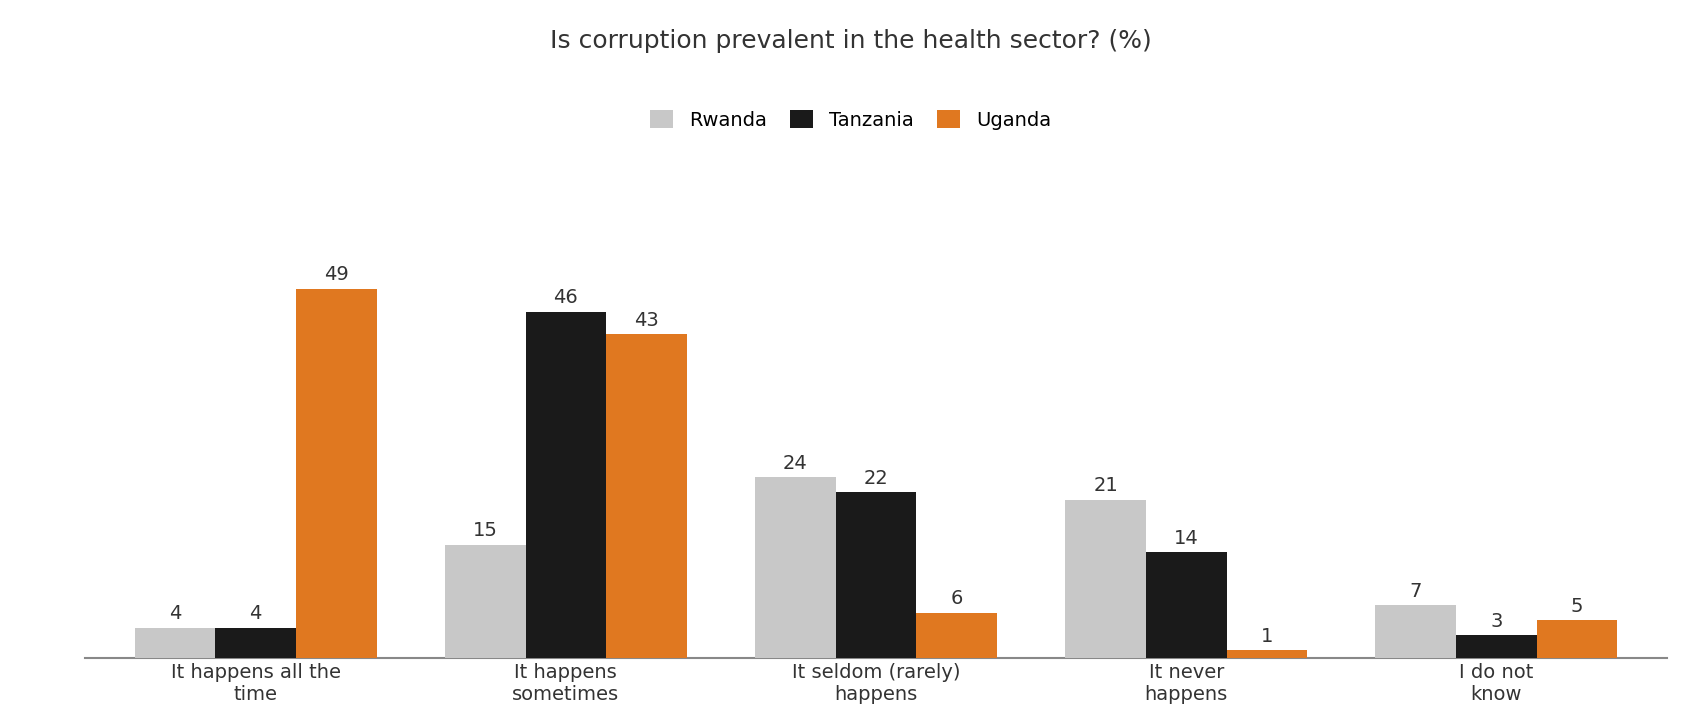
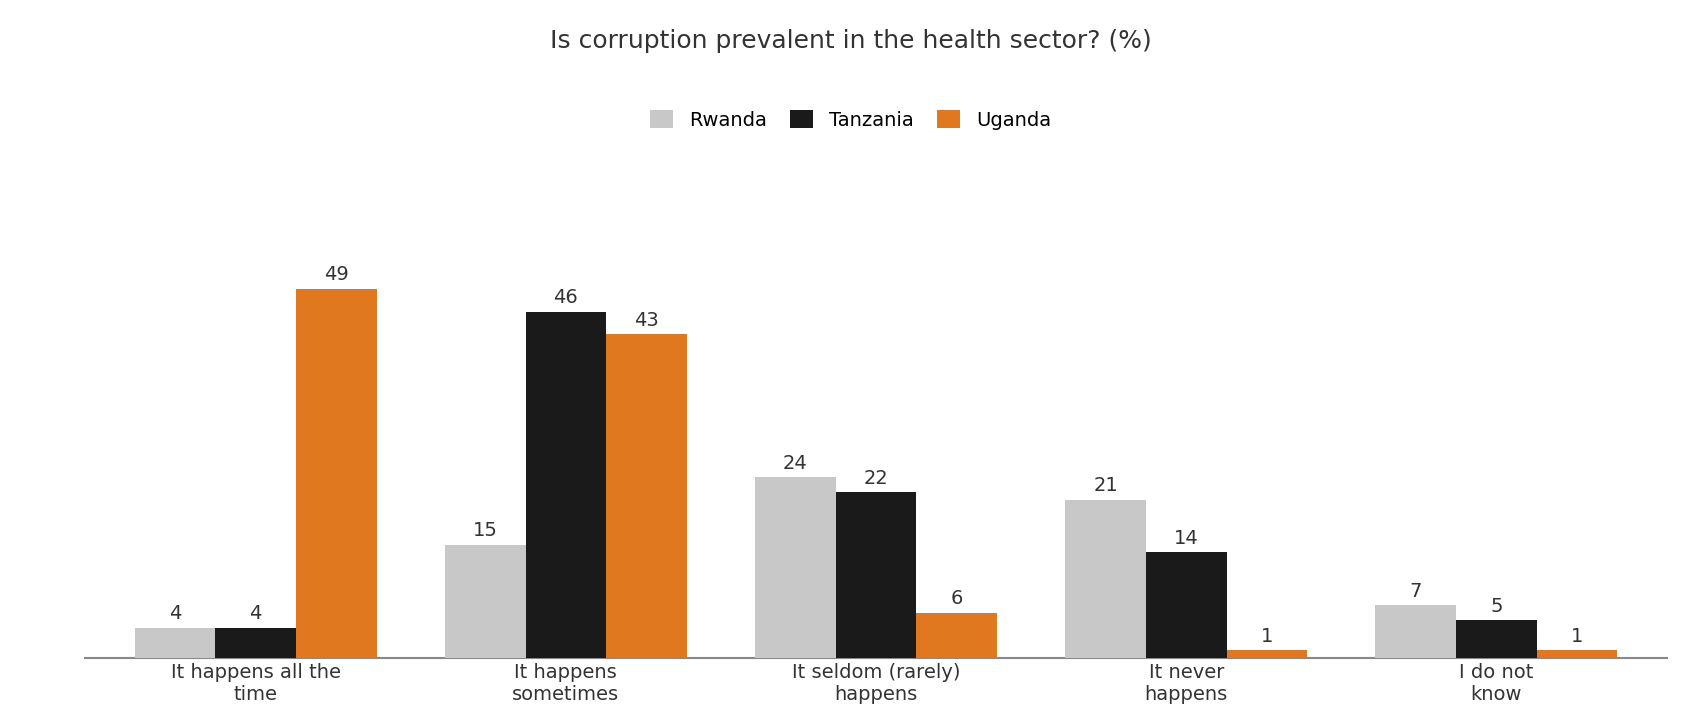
Tanzania/I do not know: 3 -> 5
Uganda/I do not know: 5 -> 1
